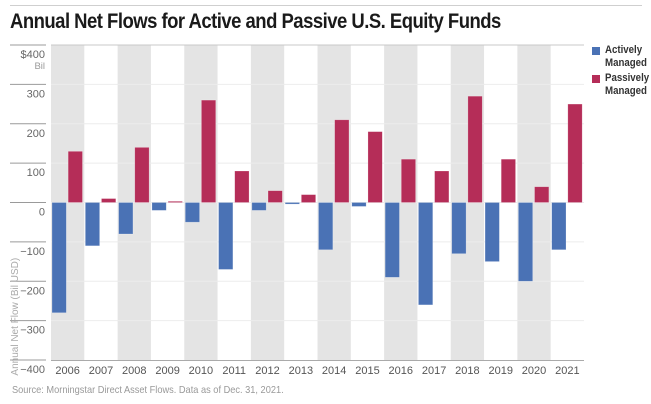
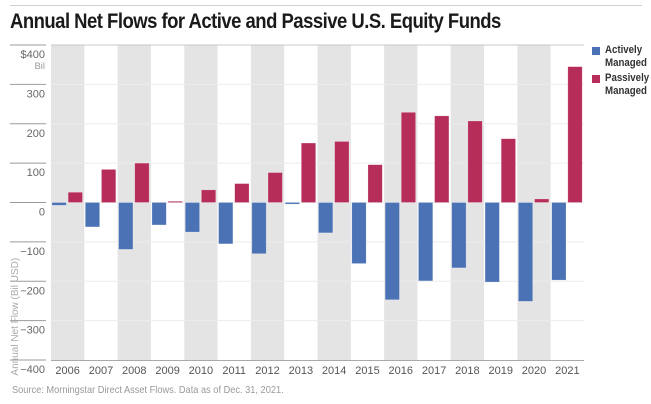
Actively Managed/2006: -$280 -> -$10
Passively Managed/2006: $130 -> $30
Actively Managed/2007: -$110 -> -$60
Passively Managed/2007: $10 -> $80
Actively Managed/2008: -$80 -> -$120
Passively Managed/2008: $140 -> $100
Actively Managed/2009: -$20 -> -$60
Actively Managed/2010: -$50 -> -$80
Passively Managed/2010: $260 -> $30
Actively Managed/2011: -$170 -> -$100
Passively Managed/2011: $80 -> $50
Actively Managed/2012: -$20 -> -$130
Passively Managed/2012: $30 -> $80
Passively Managed/2013: $20 -> $150
Actively Managed/2014: -$120 -> -$80
Passively Managed/2014: $210 -> $160
Actively Managed/2015: -$10 -> -$160
Passively Managed/2015: $180 -> $100
Actively Managed/2016: -$190 -> -$250
Passively Managed/2016: $110 -> $230
Actively Managed/2017: -$260 -> -$200
Passively Managed/2017: $80 -> $220
Actively Managed/2018: -$130 -> -$170
Passively Managed/2018: $270 -> $210
Actively Managed/2019: -$150 -> -$200
Passively Managed/2019: $110 -> $160
Actively Managed/2020: -$200 -> -$250
Passively Managed/2020: $40 -> $10
Actively Managed/2021: -$120 -> -$200
Passively Managed/2021: $250 -> $340
